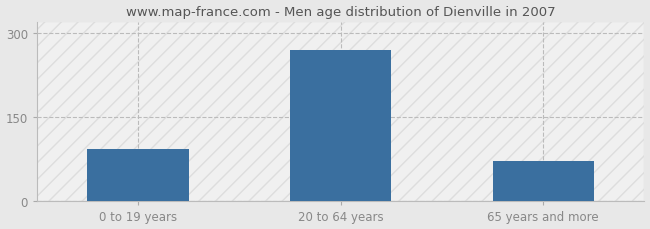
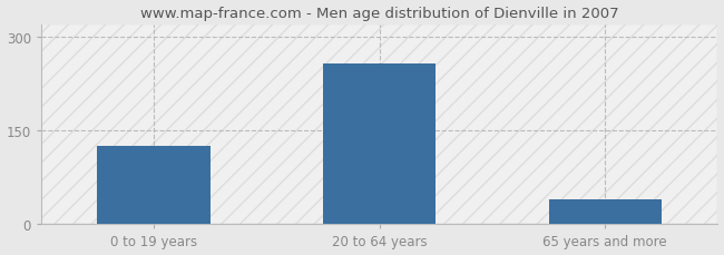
0 to 19 years: 93 -> 126
20 to 64 years: 270 -> 256
65 years and more: 72 -> 40
